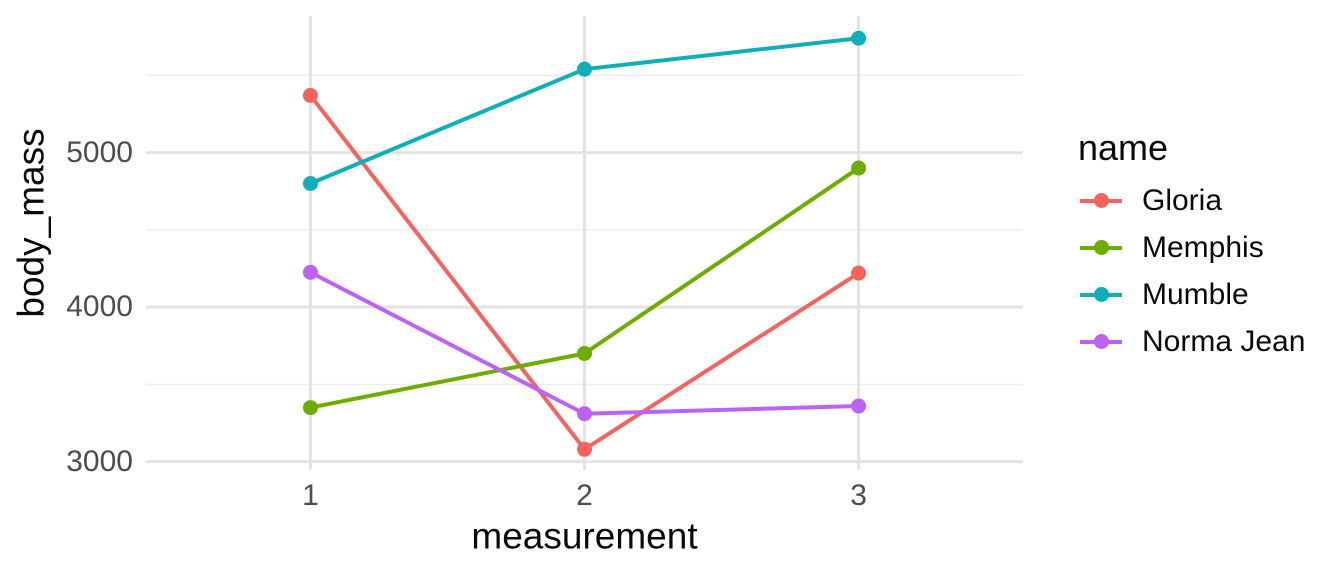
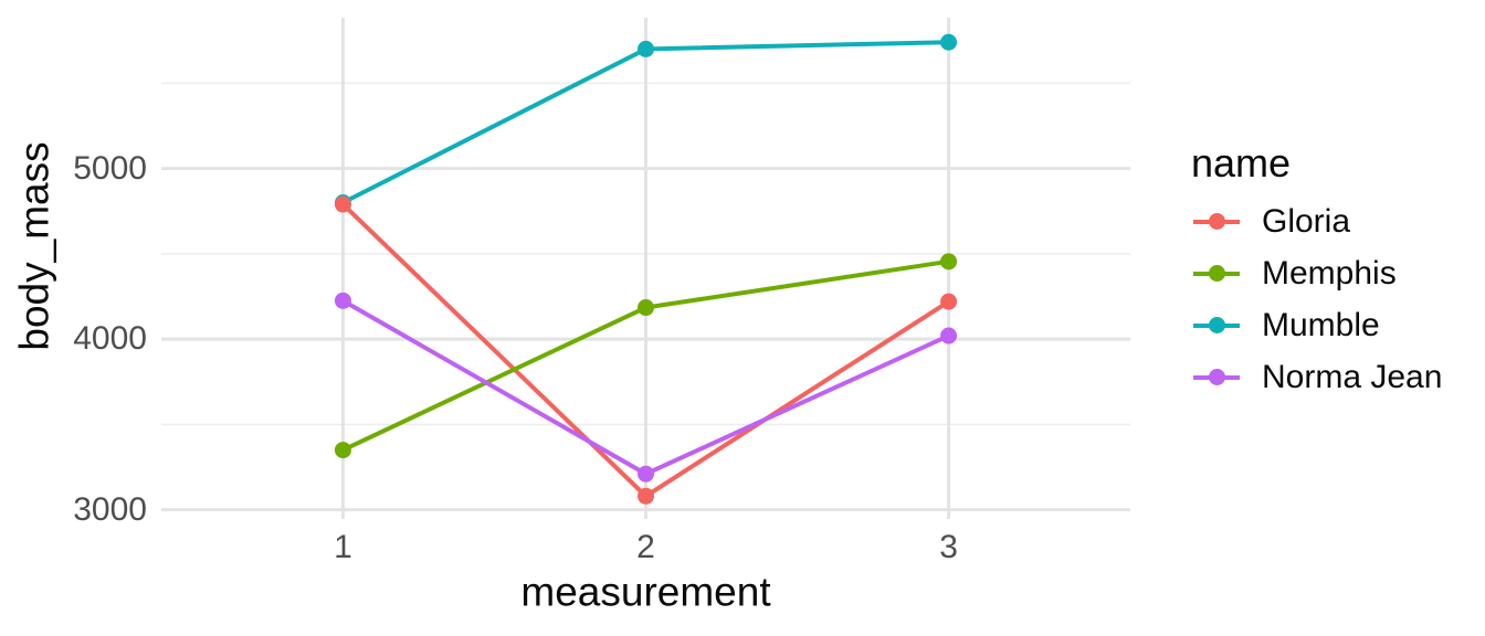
Gloria/1: 5370 -> 4790
Memphis/2: 3700 -> 4180
Mumble/2: 5540 -> 5700
Norma Jean/2: 3310 -> 3210
Memphis/3: 4900 -> 4460
Norma Jean/3: 3360 -> 4020
